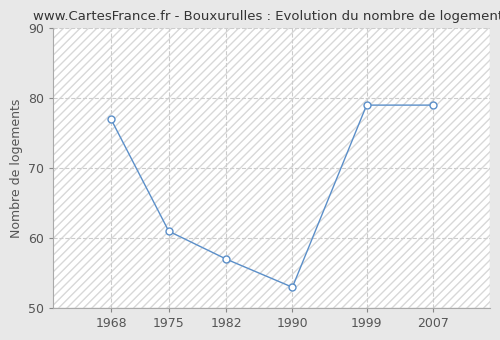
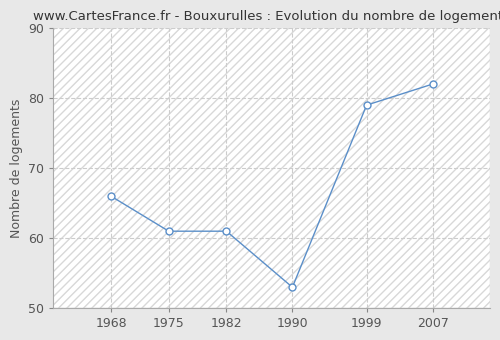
1968: 77 -> 66
1982: 57 -> 61
2007: 79 -> 82
